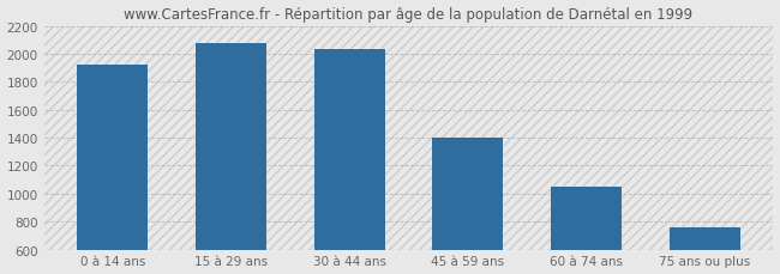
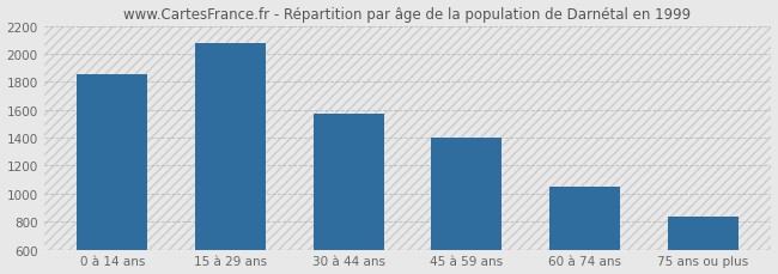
0 à 14 ans: 1920 -> 1850
30 à 44 ans: 2030 -> 1570
75 ans ou plus: 760 -> 840
